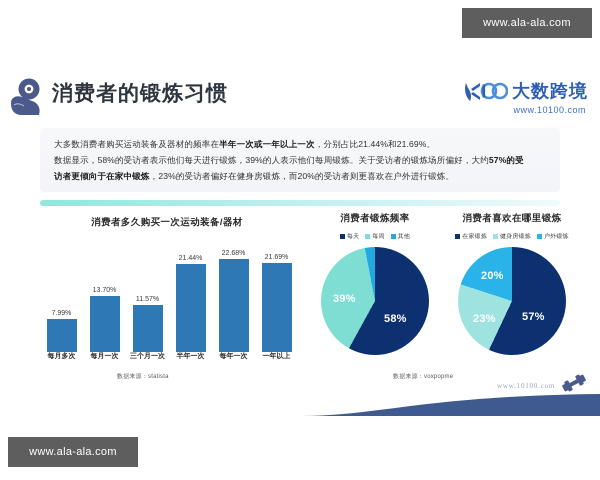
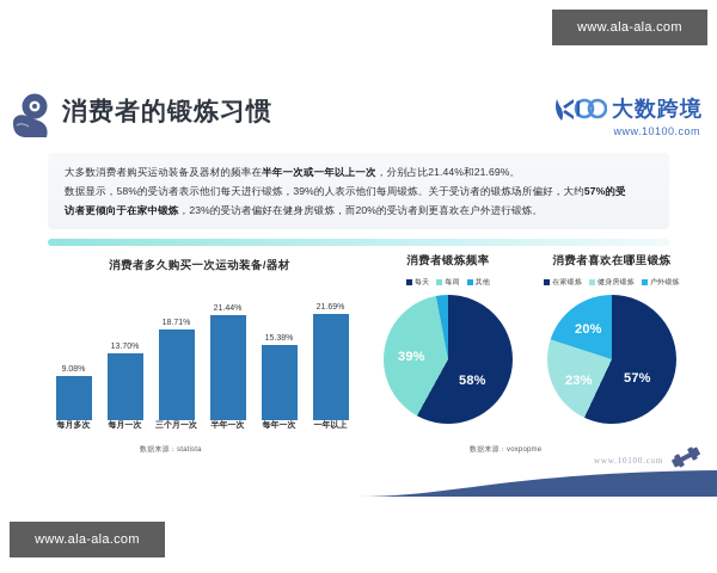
消费者多久购买一次运动装备/器材/每月多次: 7.99% -> 9.08%
消费者多久购买一次运动装备/器材/三个月一次: 11.57% -> 18.71%
消费者多久购买一次运动装备/器材/每年一次: 22.68% -> 15.38%
